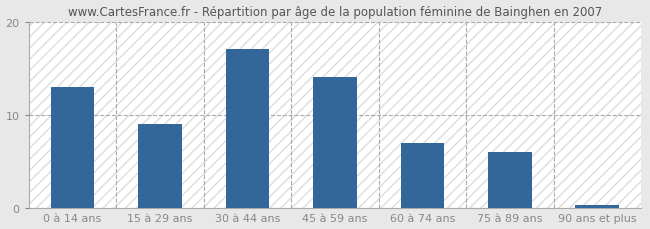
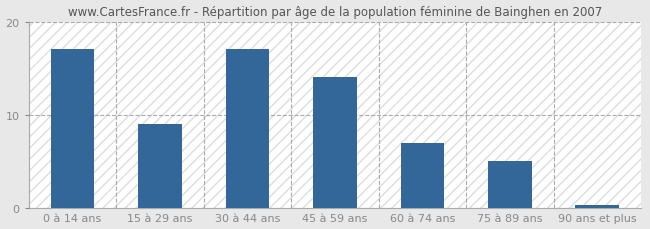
0 à 14 ans: 13.0 -> 17.0
75 à 89 ans: 6.0 -> 5.0
